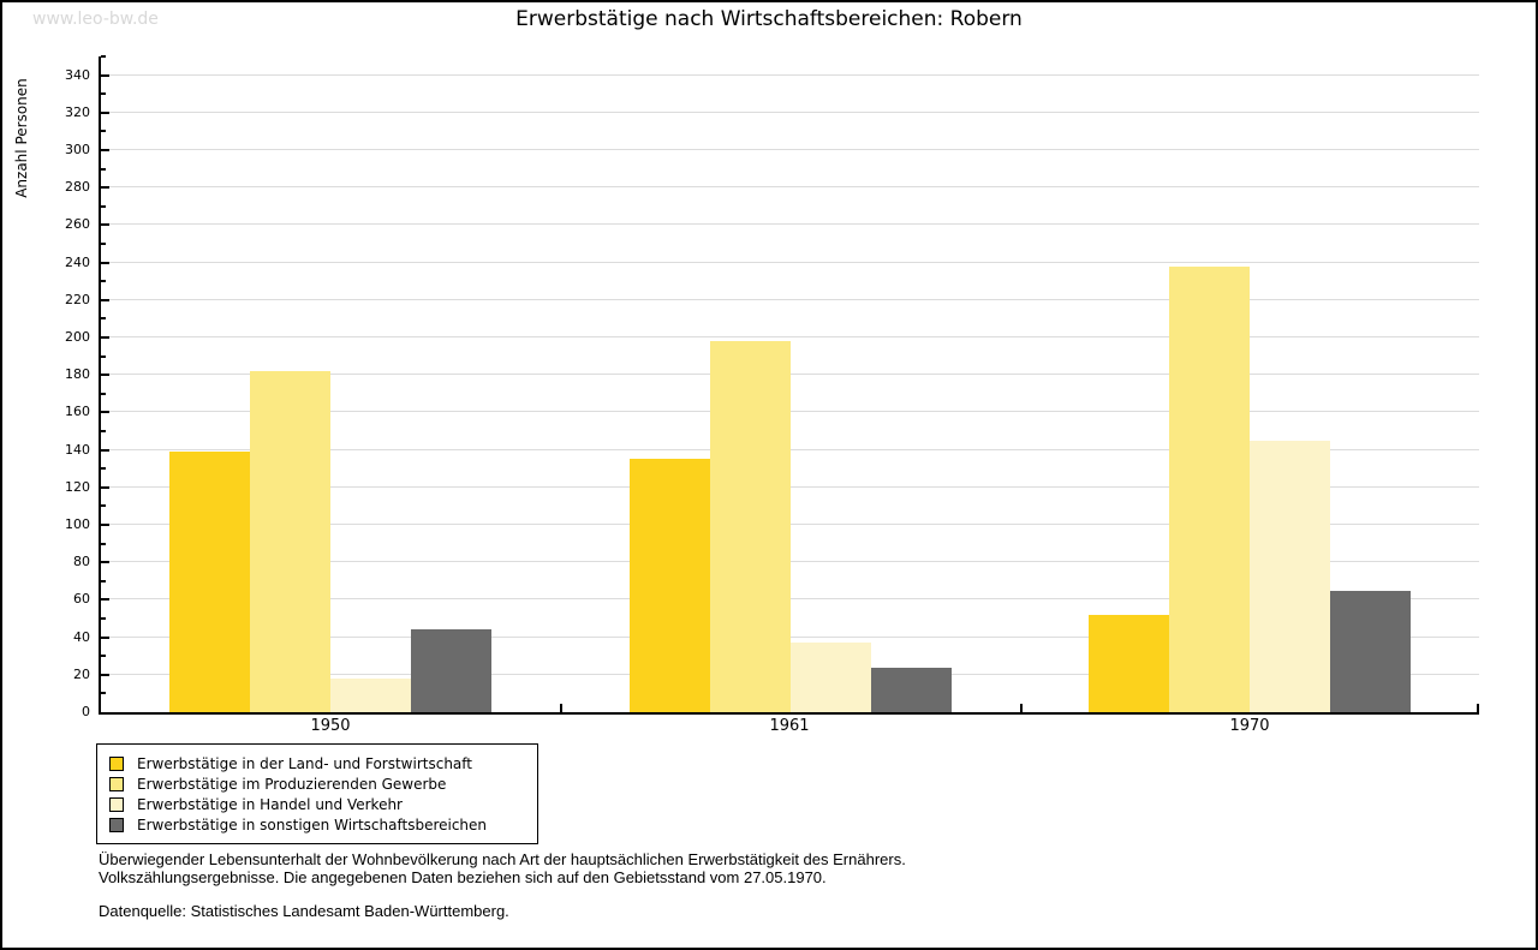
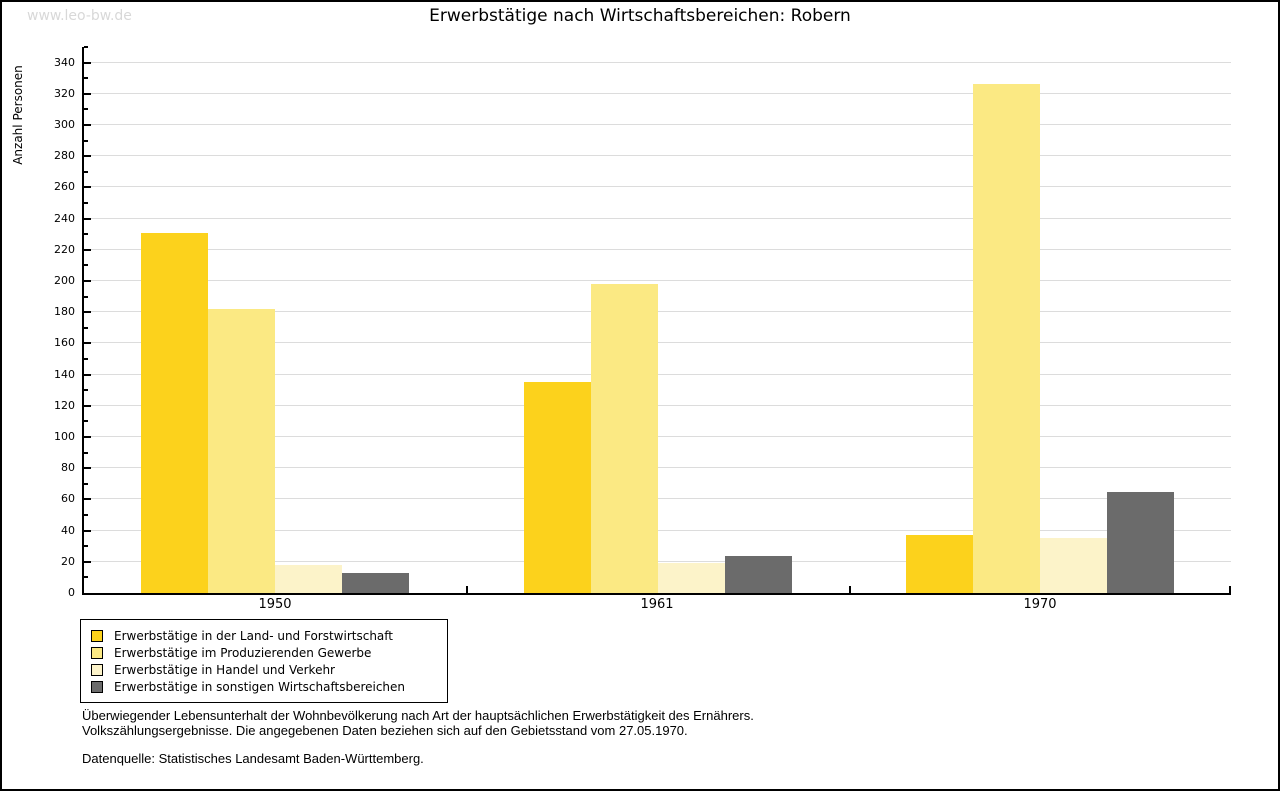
Erwerbstätige in der Land- und Forstwirtschaft/1950: 139 -> 231
Erwerbstätige in sonstigen Wirtschaftsbereichen/1950: 44 -> 13
Erwerbstätige in Handel und Verkehr/1961: 37 -> 19
Erwerbstätige in der Land- und Forstwirtschaft/1970: 52 -> 37
Erwerbstätige im Produzierenden Gewerbe/1970: 238 -> 326
Erwerbstätige in Handel und Verkehr/1970: 145 -> 35
